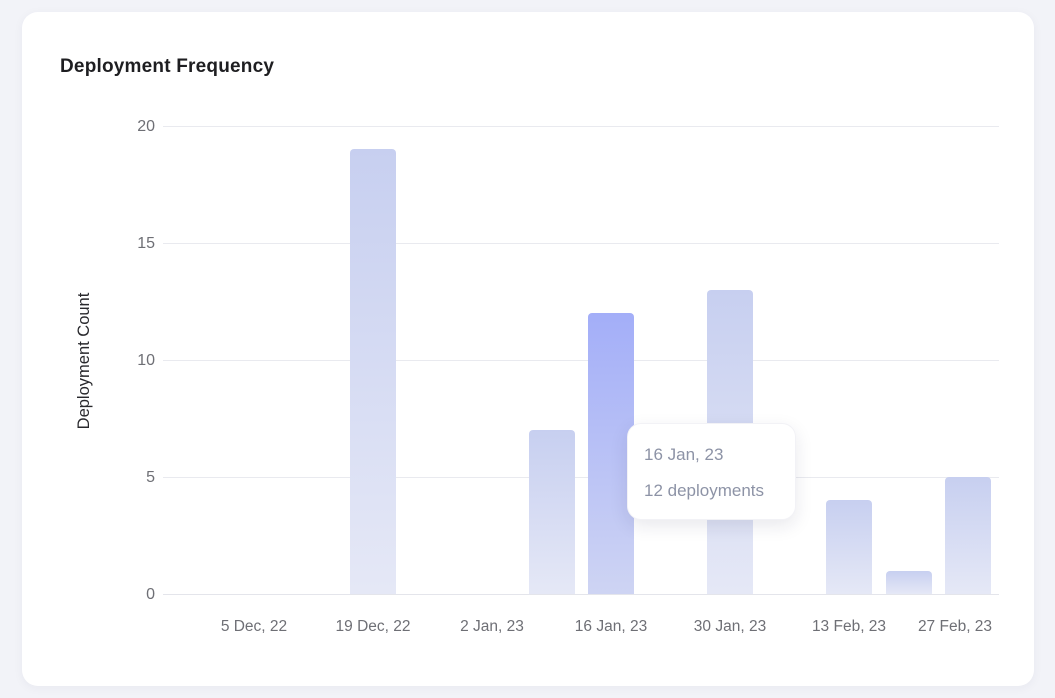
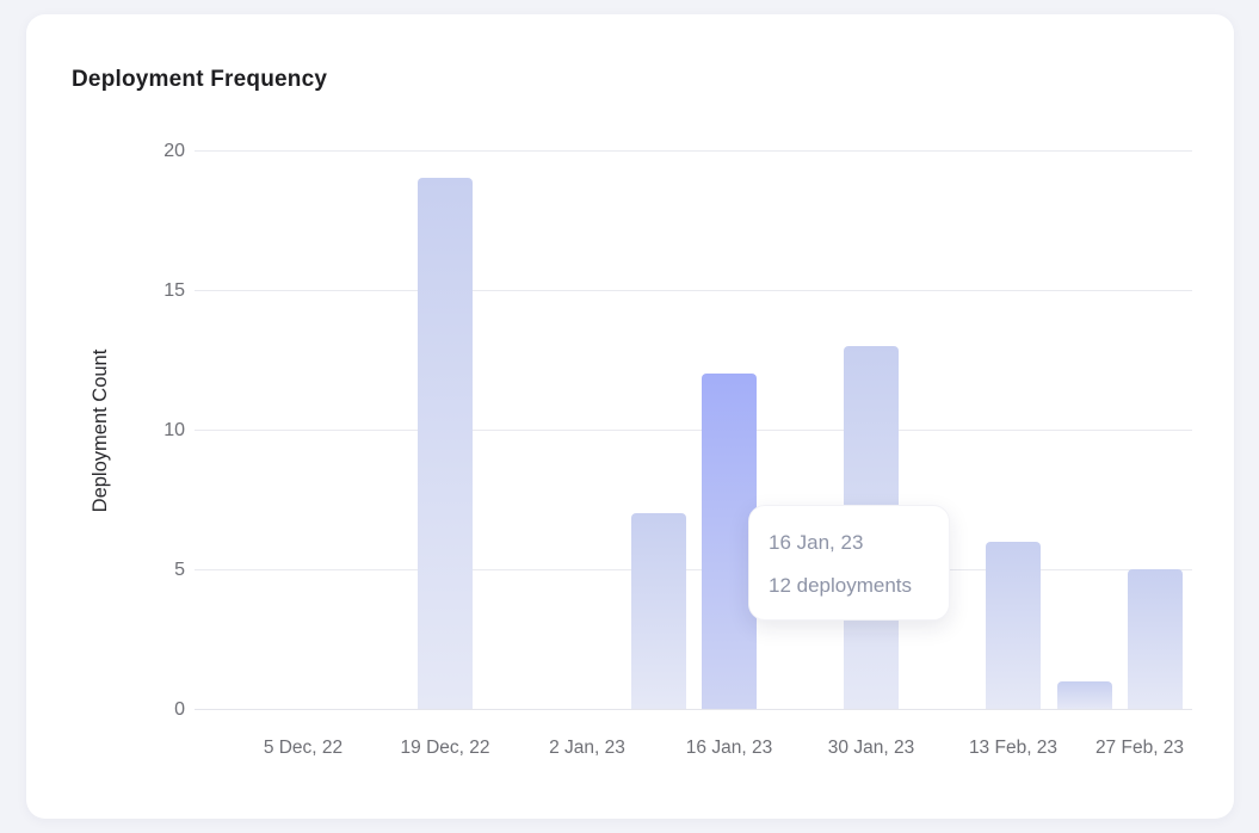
13 Feb, 23: 4 -> 6
